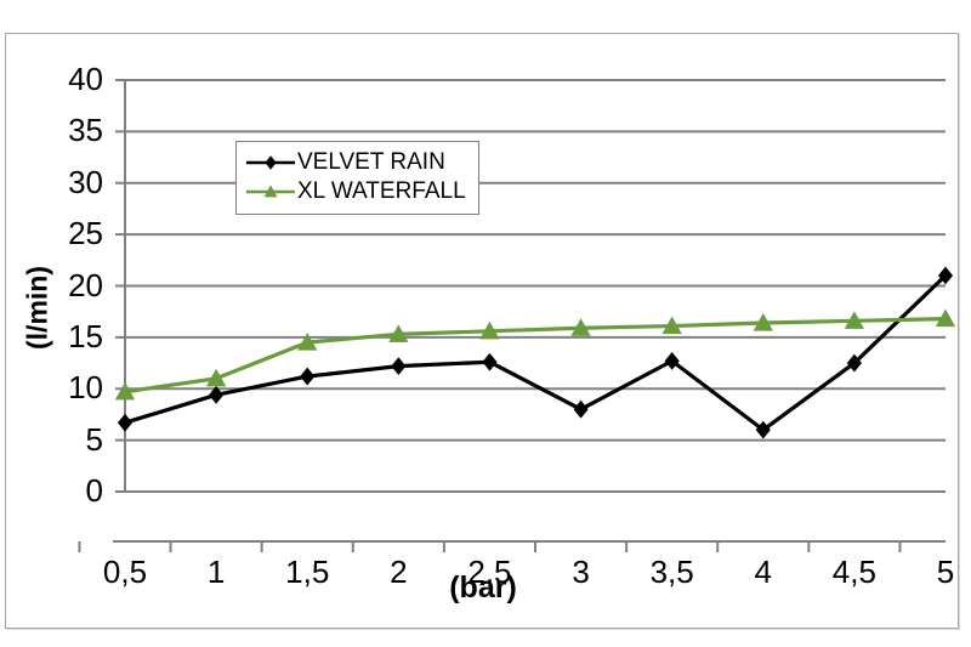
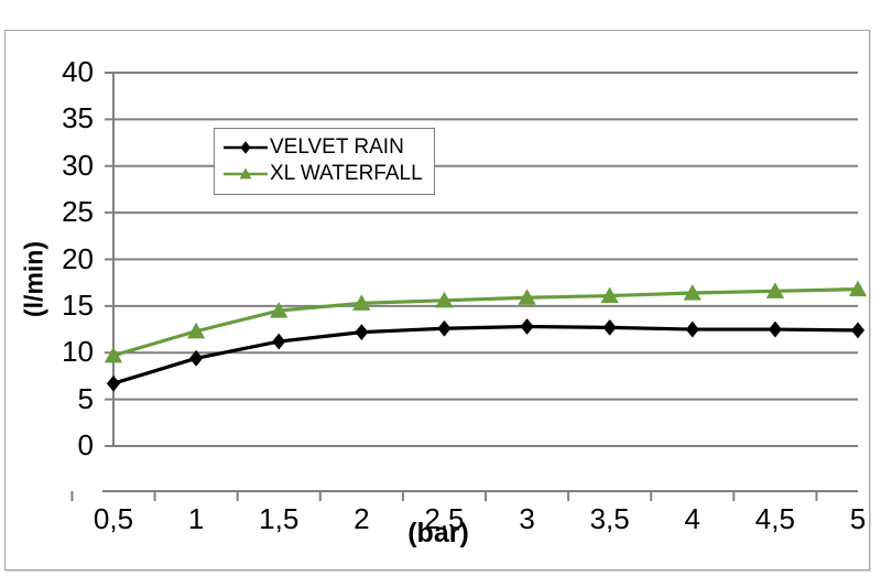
XL WATERFALL/1: 11 -> 12
VELVET RAIN/3: 8 -> 13
VELVET RAIN/4: 6 -> 12
VELVET RAIN/5: 21 -> 12
